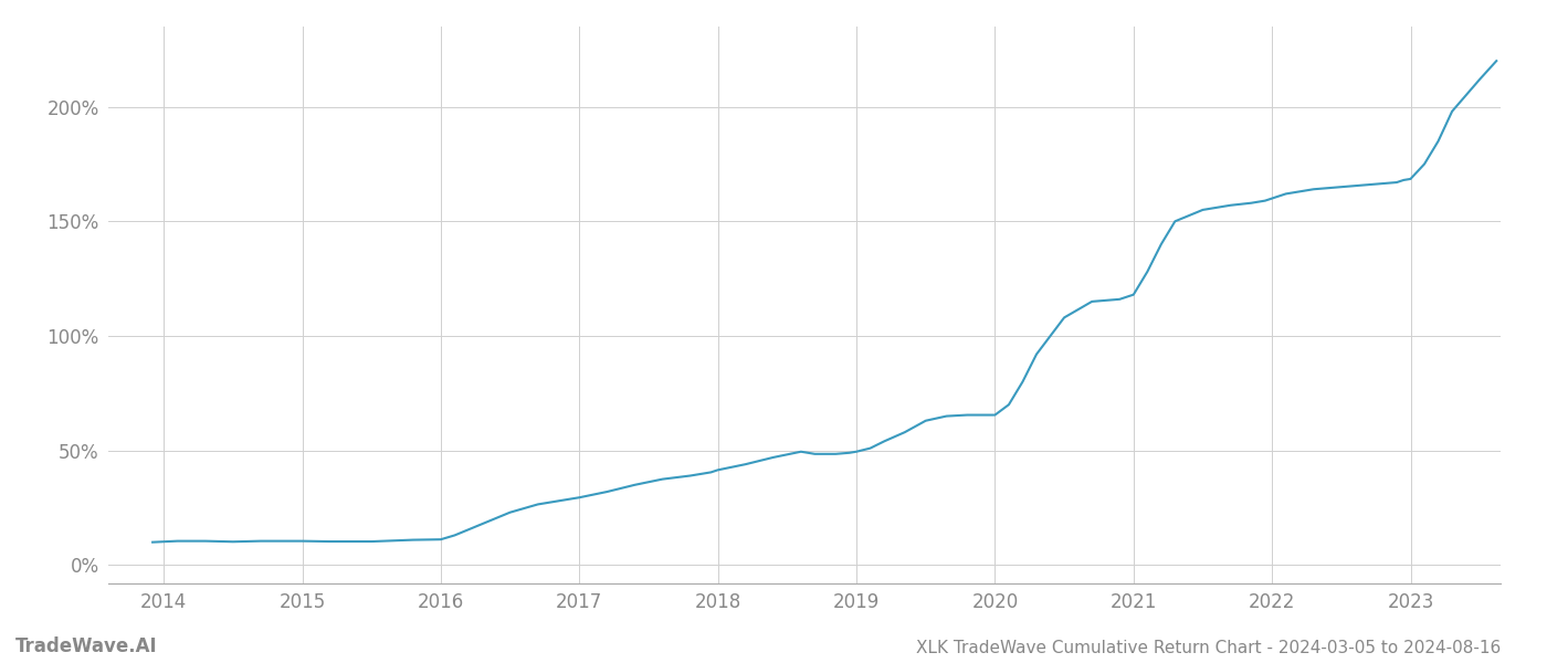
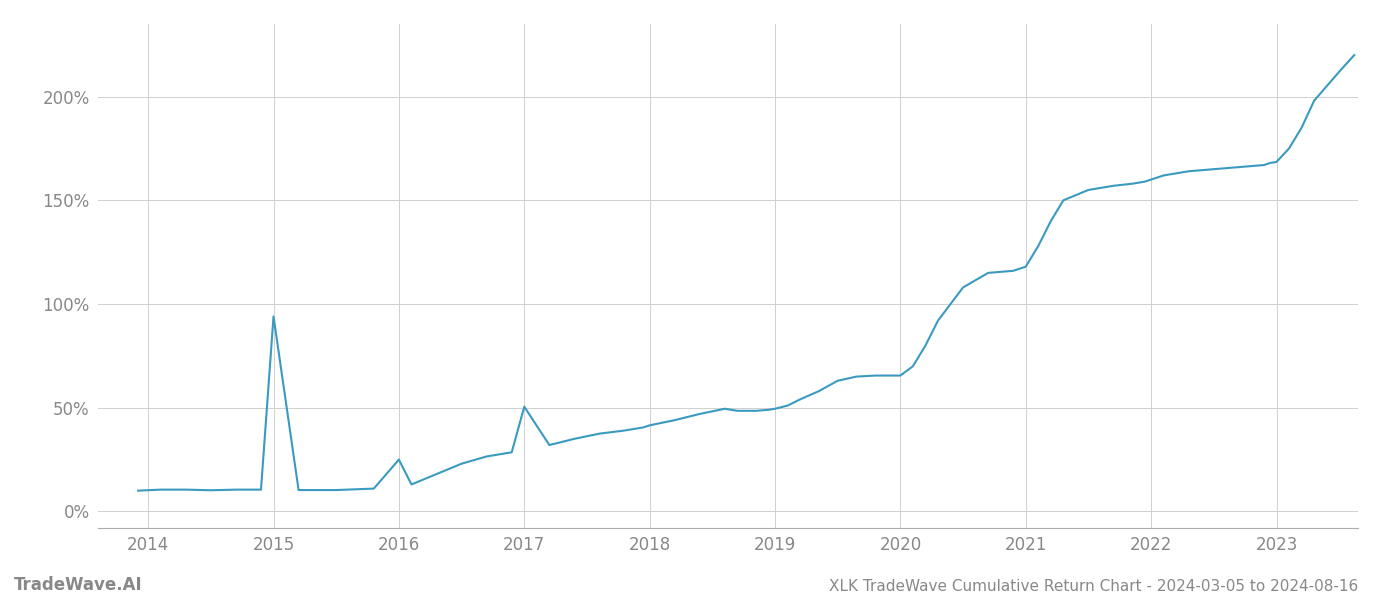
2015: 10.5% -> 94.0%
2016: 11.2% -> 25.0%
2017: 29.5% -> 50.5%
